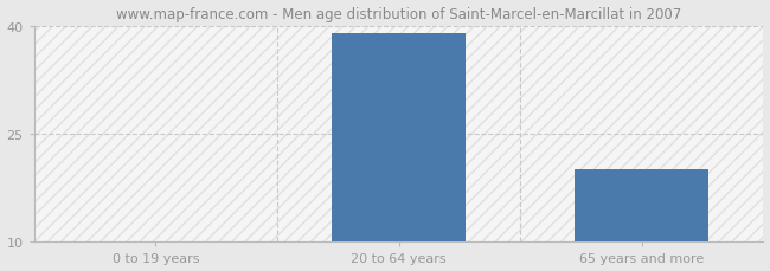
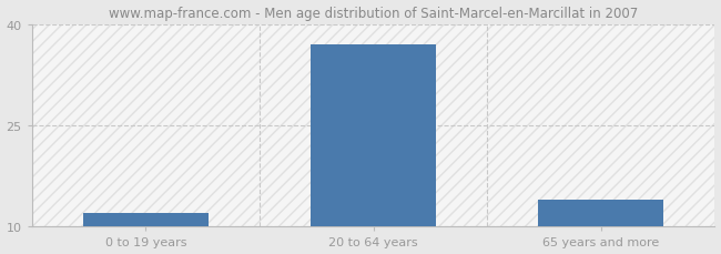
0 to 19 years: 10 -> 12
20 to 64 years: 39 -> 37
65 years and more: 20 -> 14
